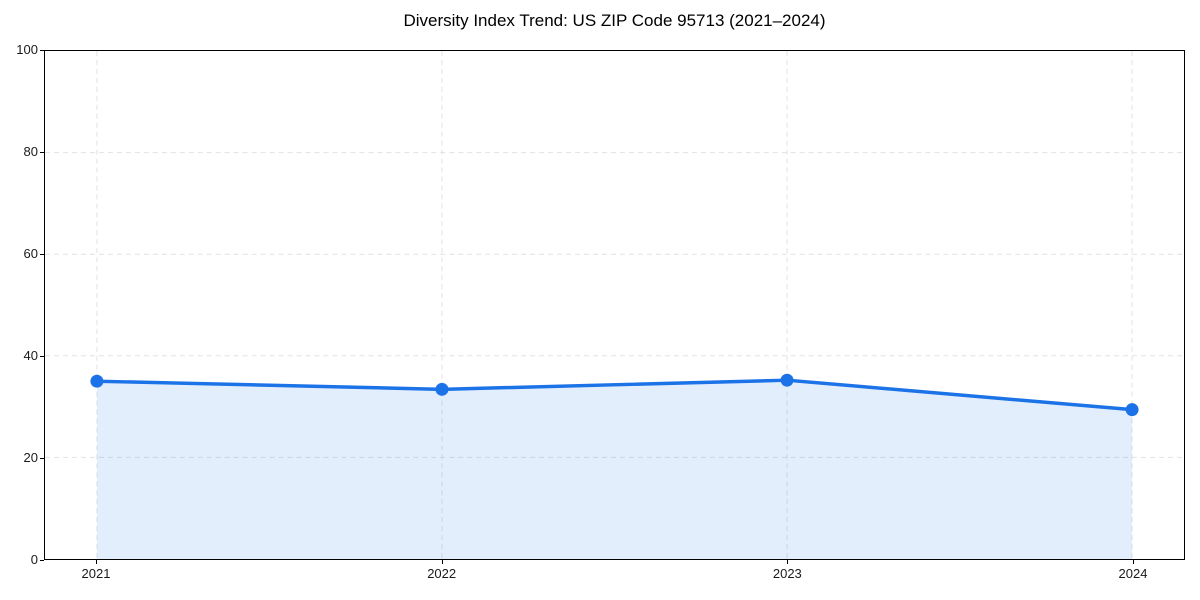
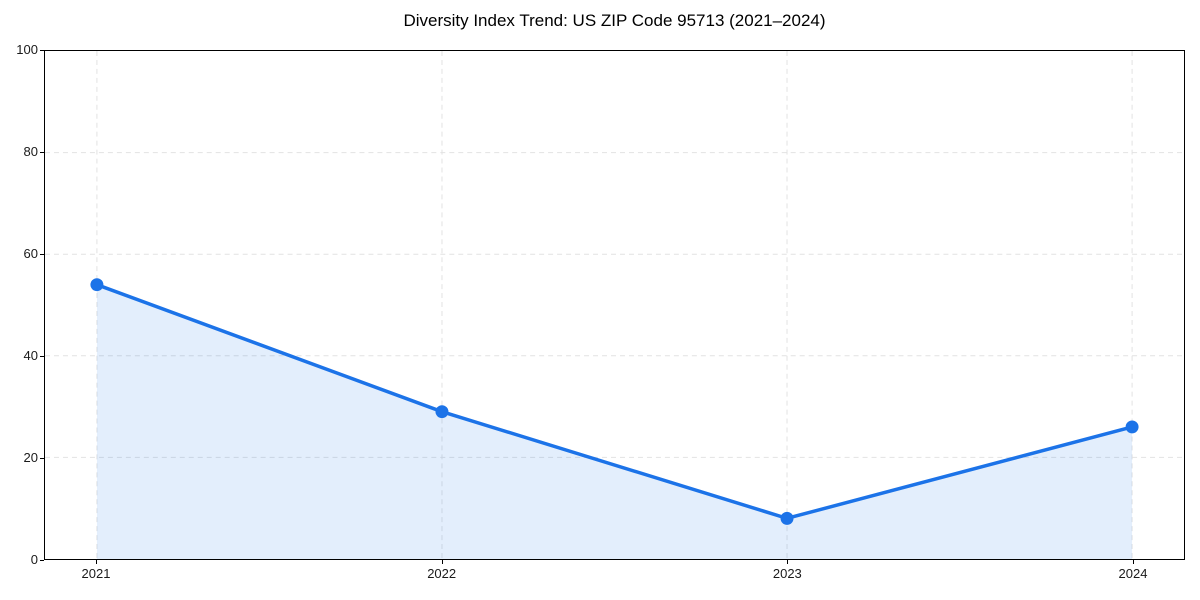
2021: 35 -> 54
2022: 33 -> 29
2023: 35 -> 8
2024: 29 -> 26
